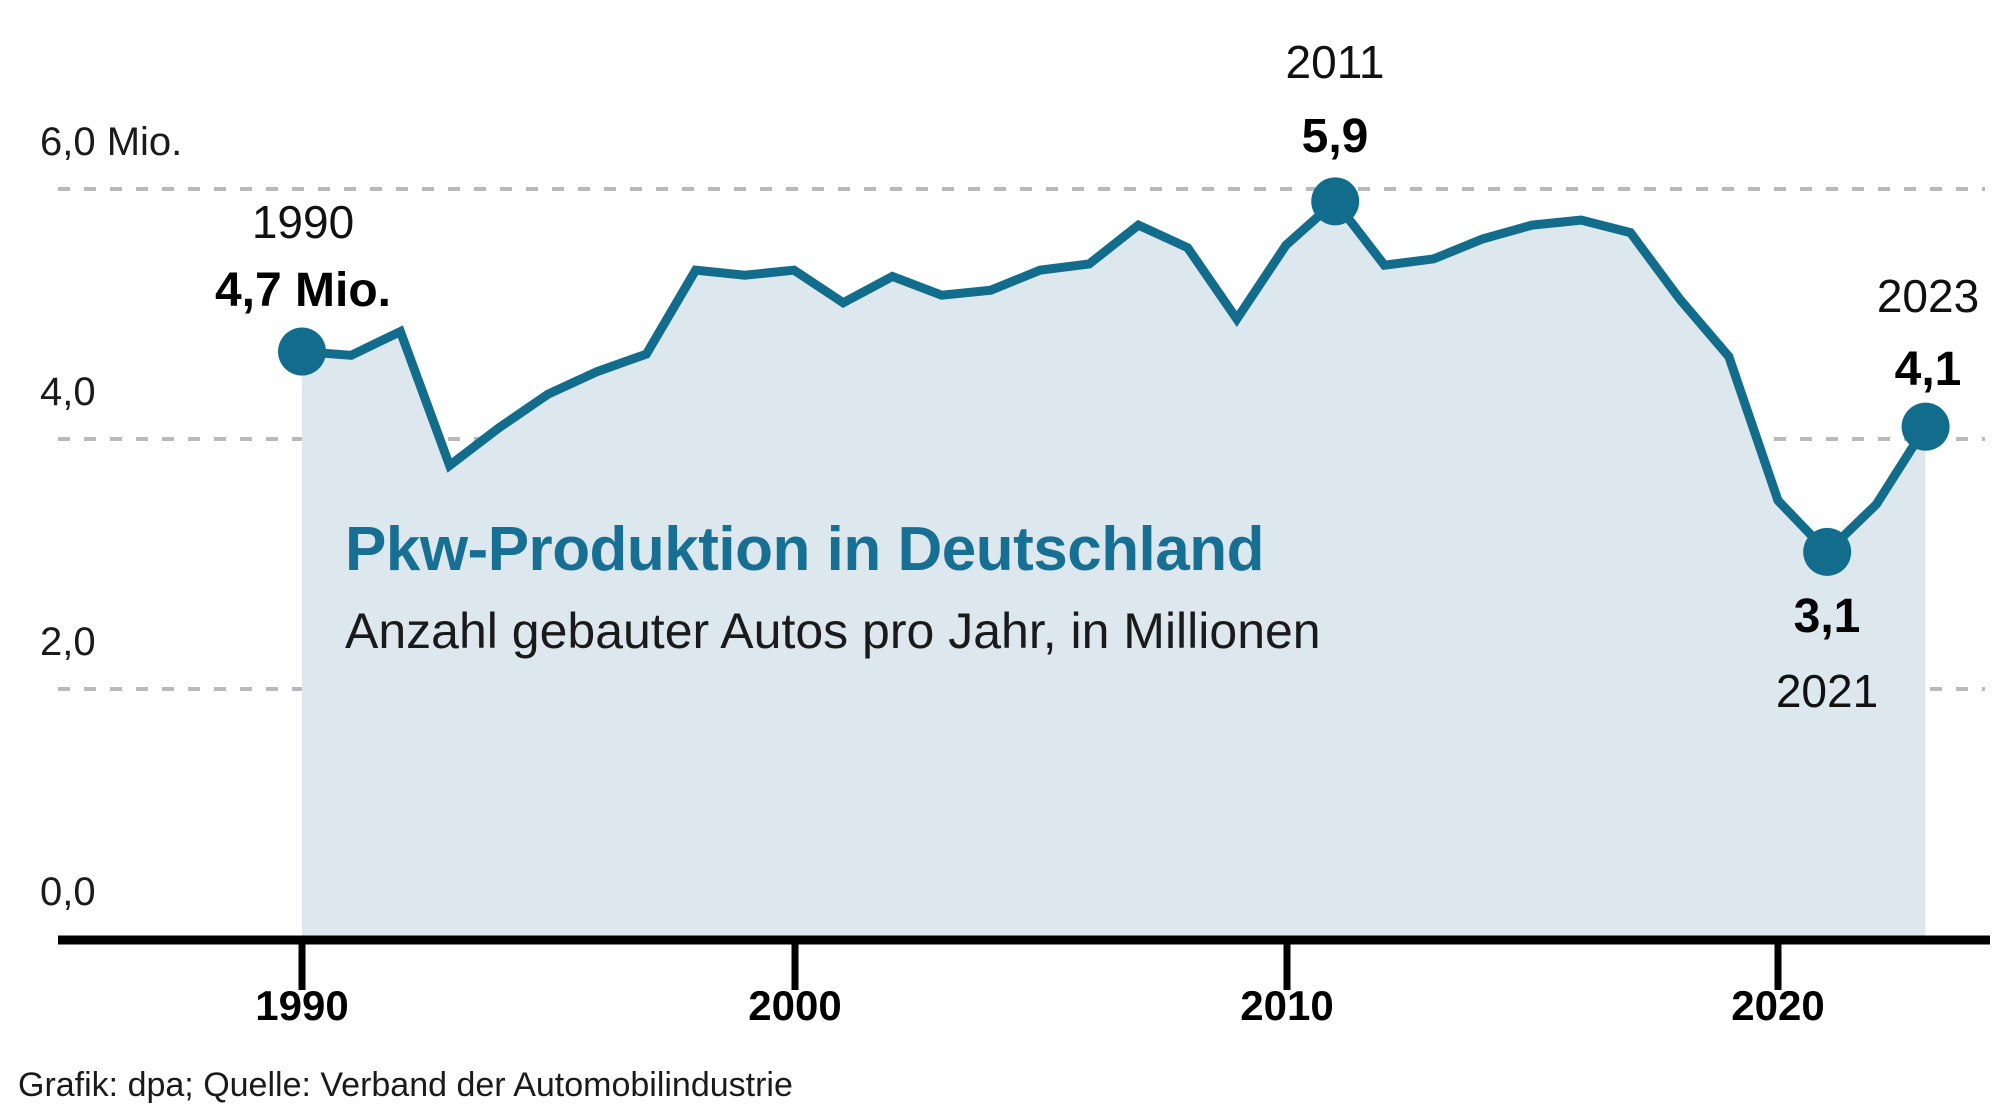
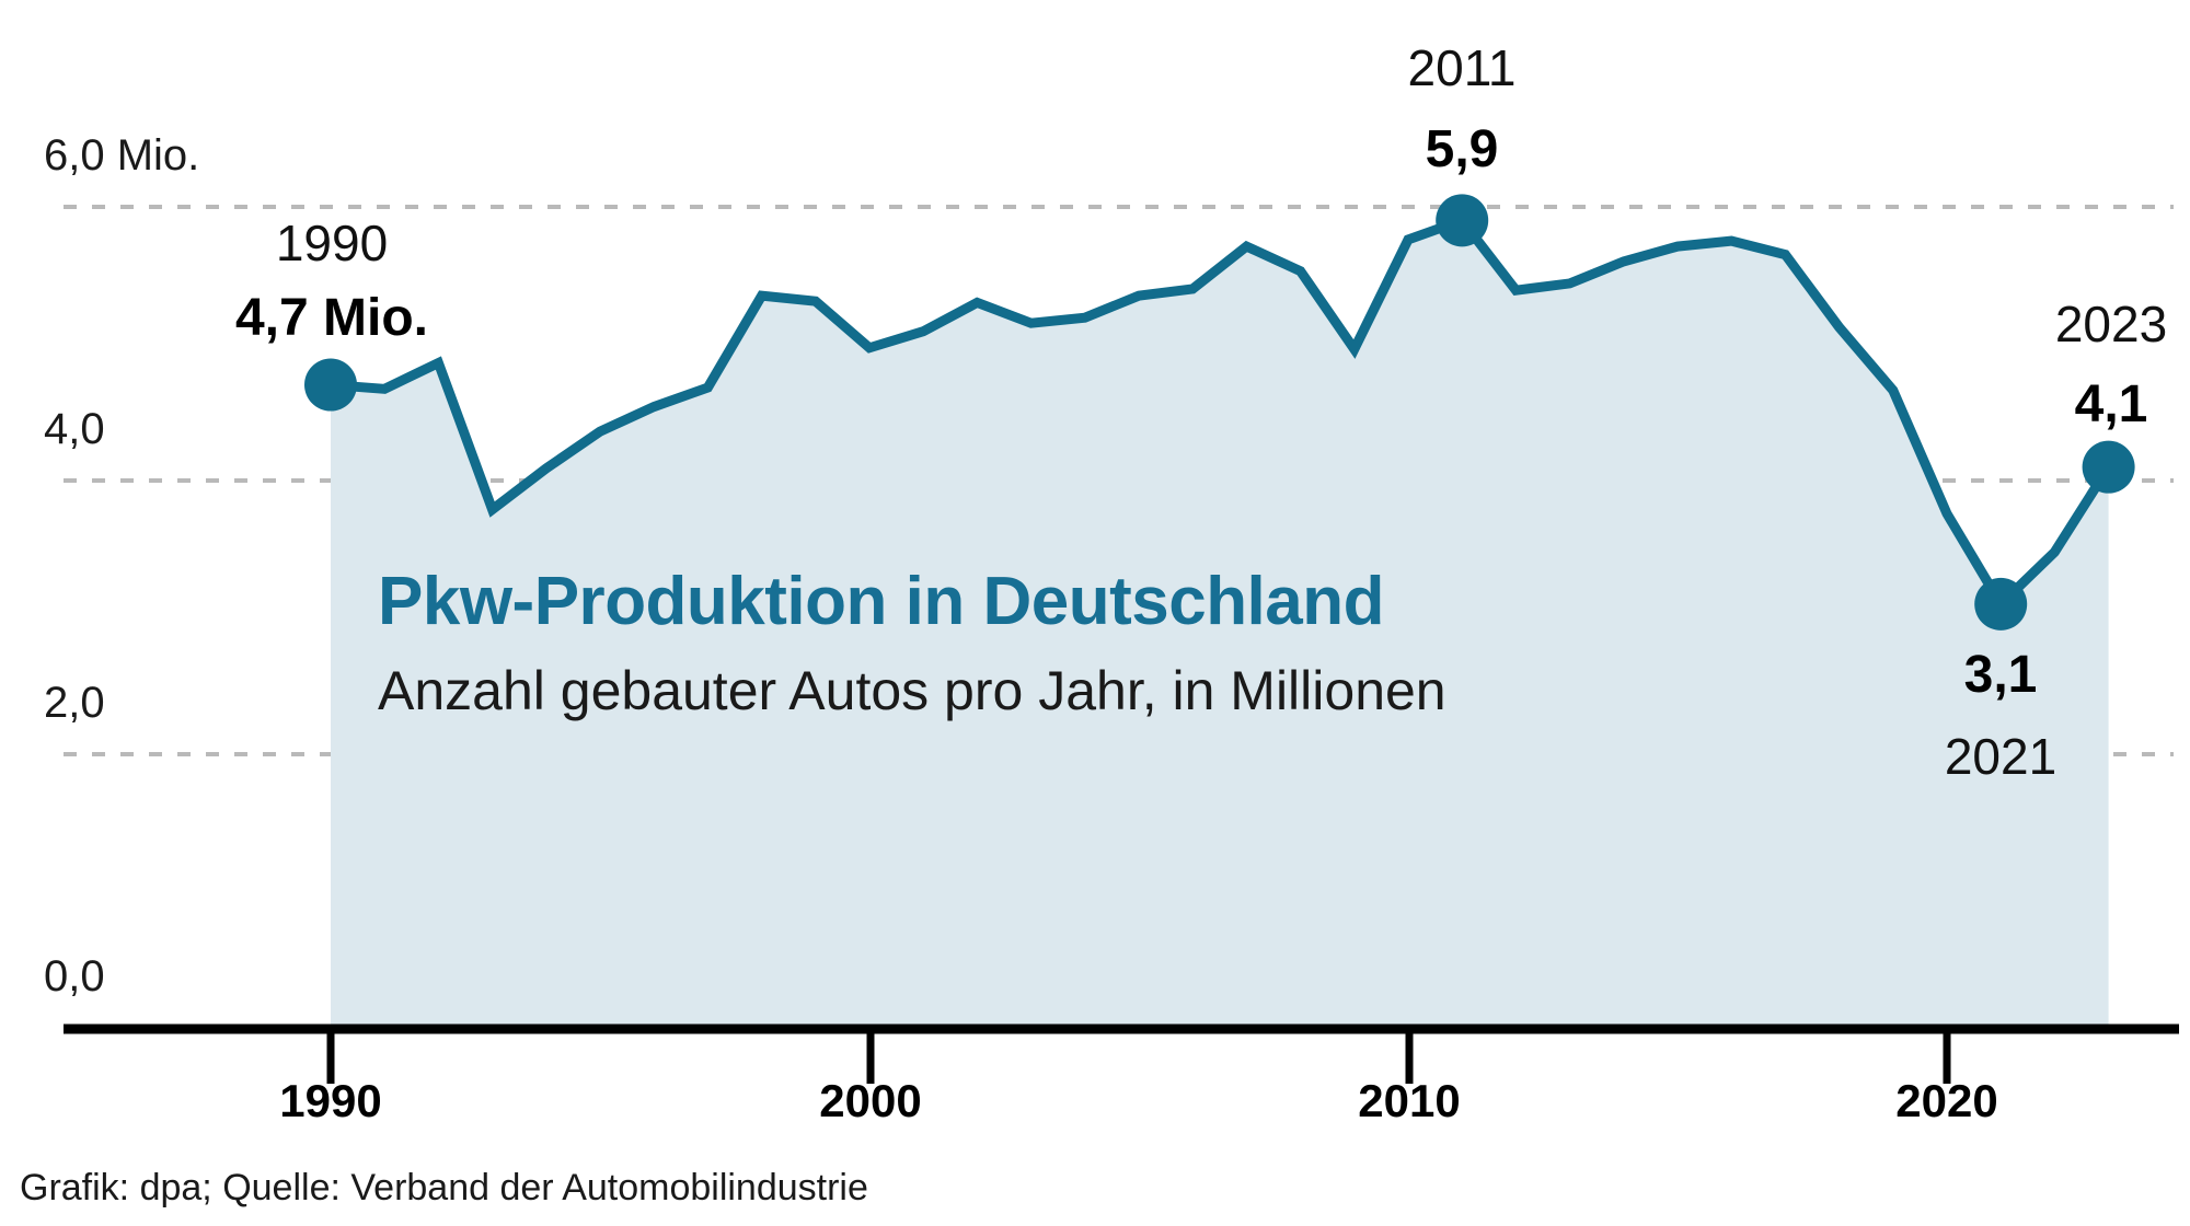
2000: 5,35 -> 4,97
2010: 5,55 -> 5,76
2020: 3,51 -> 3,76
